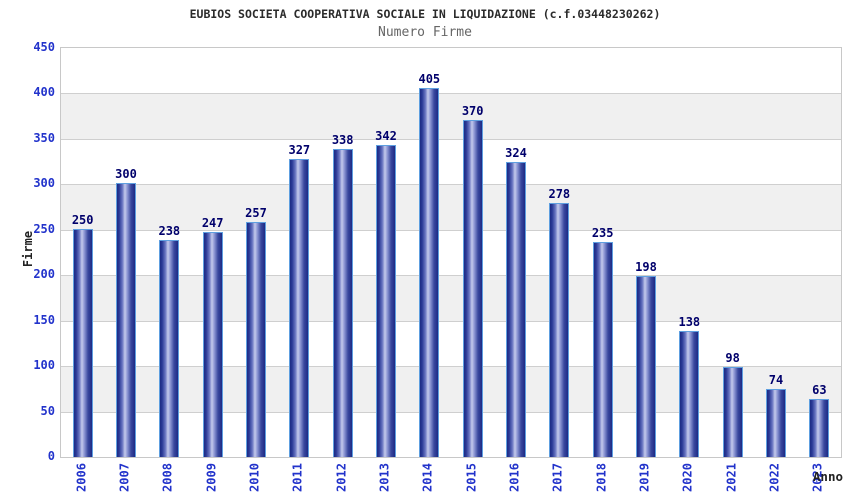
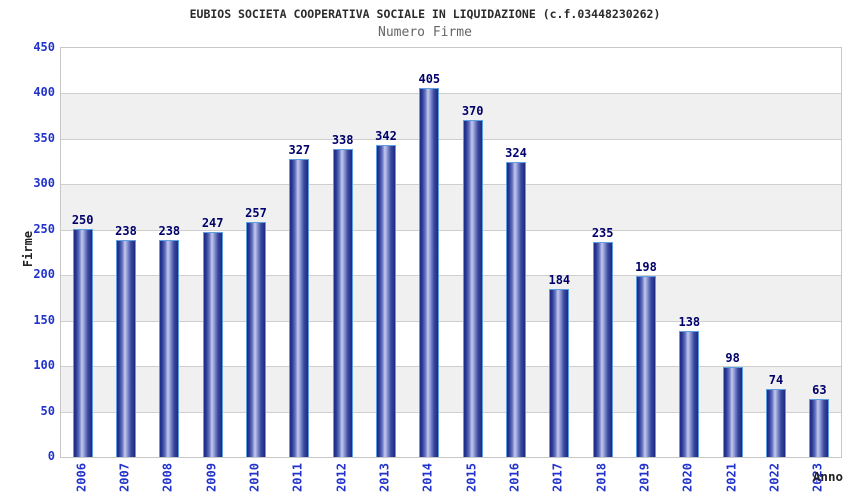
2007: 300 -> 238
2017: 278 -> 184
